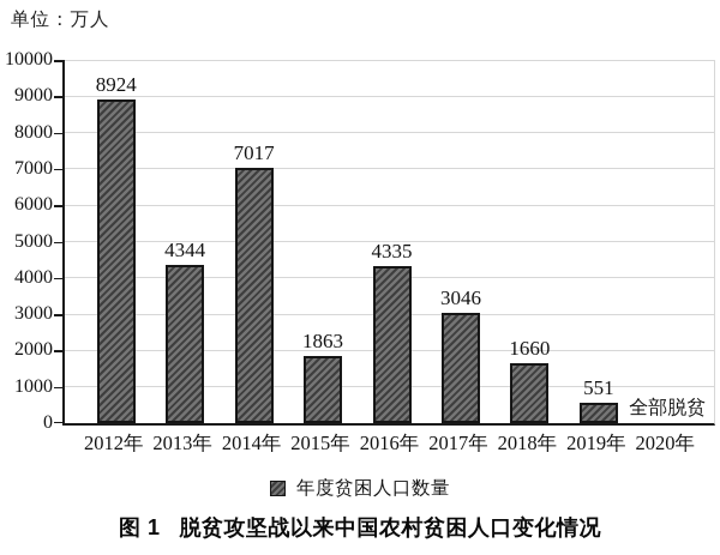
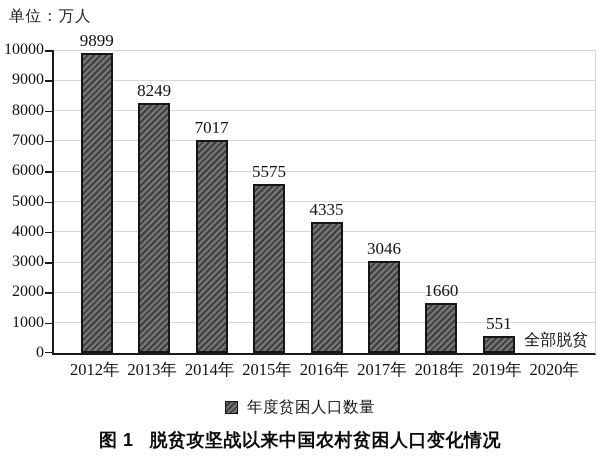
2012年: 8924 -> 9899
2013年: 4344 -> 8249
2015年: 1863 -> 5575
